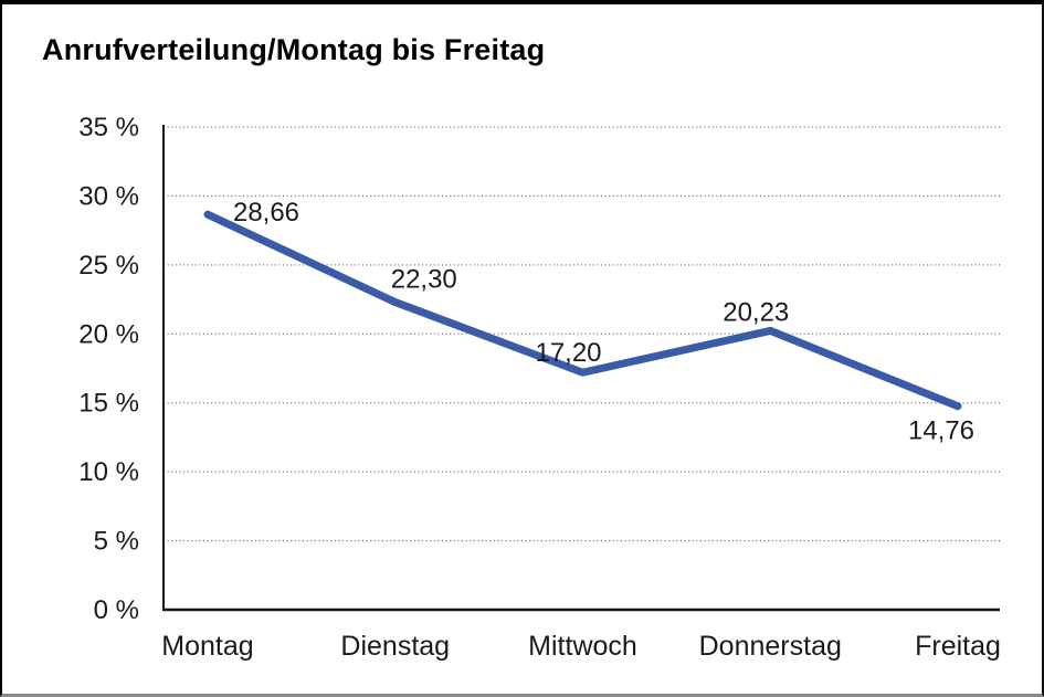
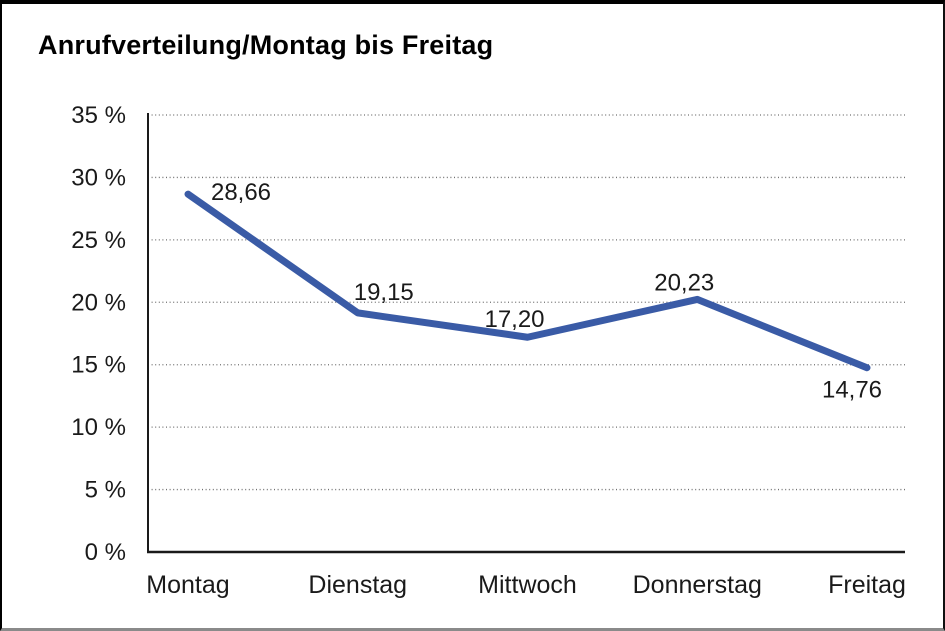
Dienstag: 22,30 -> 19,15
